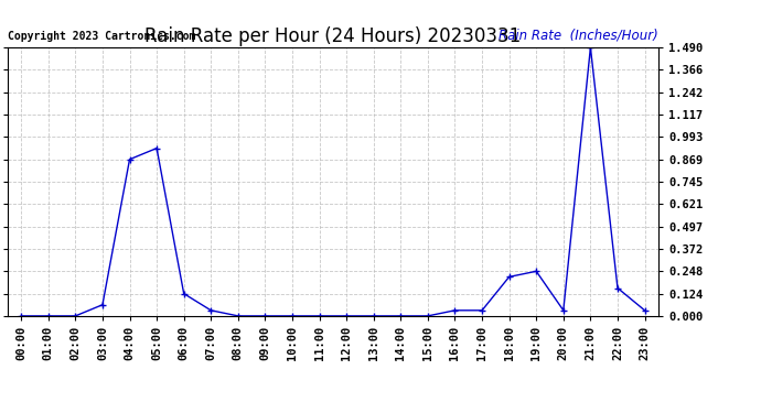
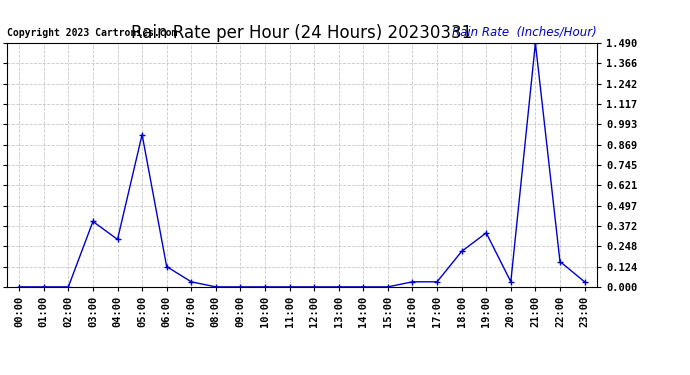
03:00: 0.06 -> 0.40
04:00: 0.87 -> 0.29
19:00: 0.25 -> 0.33
